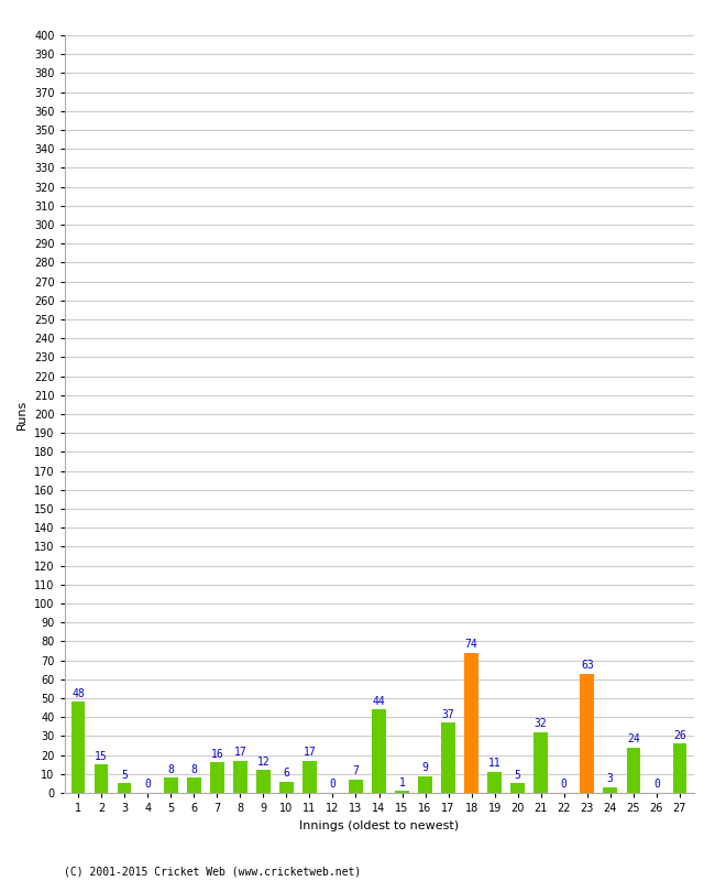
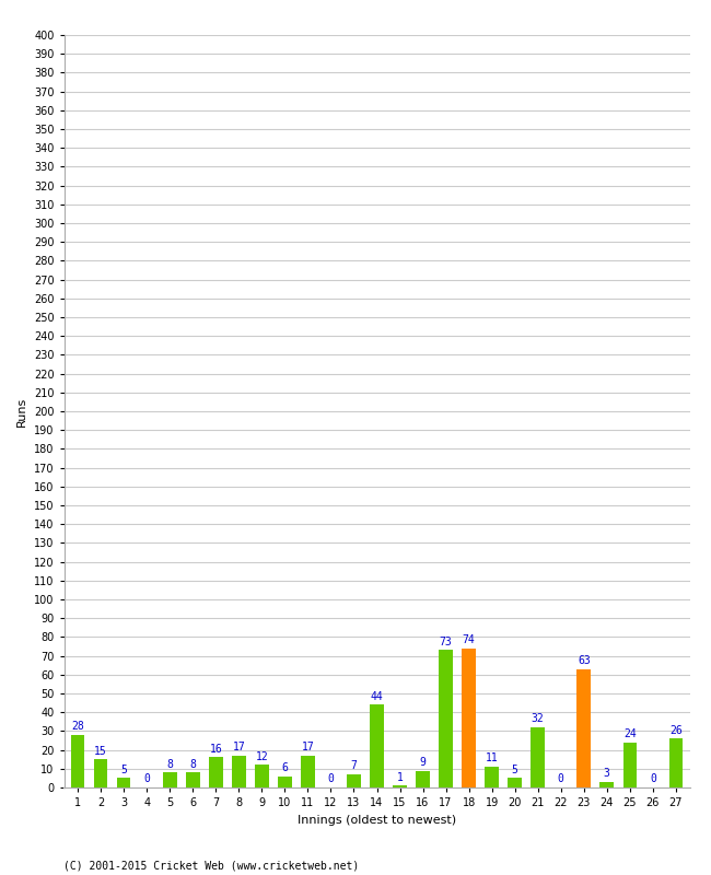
1: 48 -> 28
17: 37 -> 73
